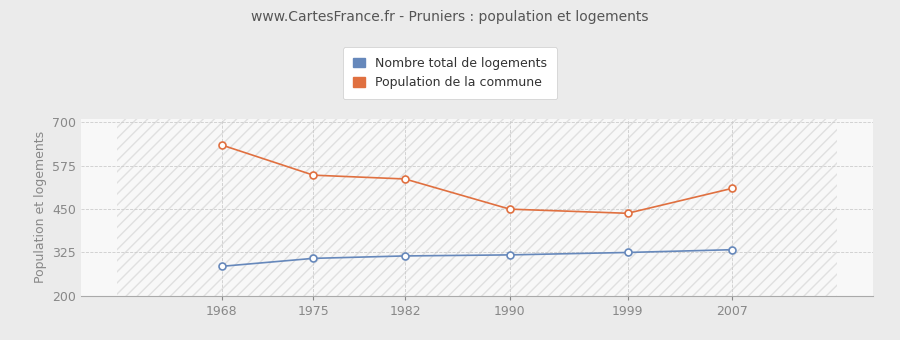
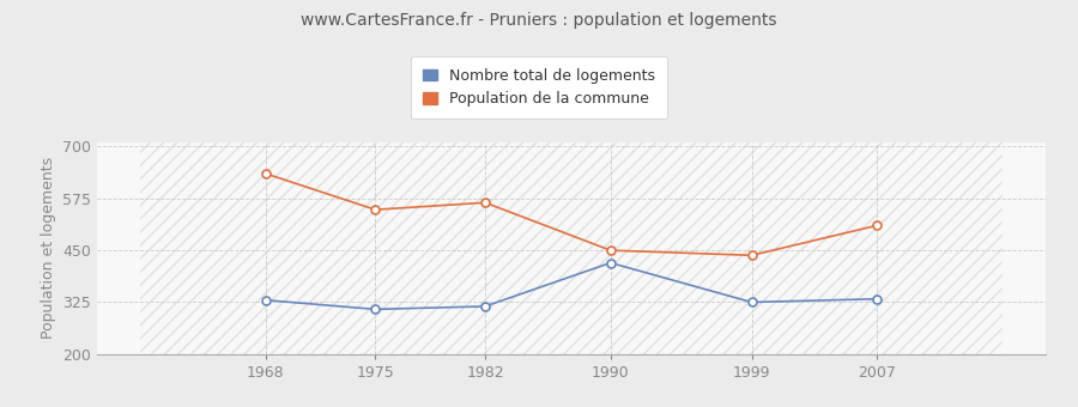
Nombre total de logements/1968: 285 -> 330
Population de la commune/1982: 537 -> 565
Nombre total de logements/1990: 318 -> 420
